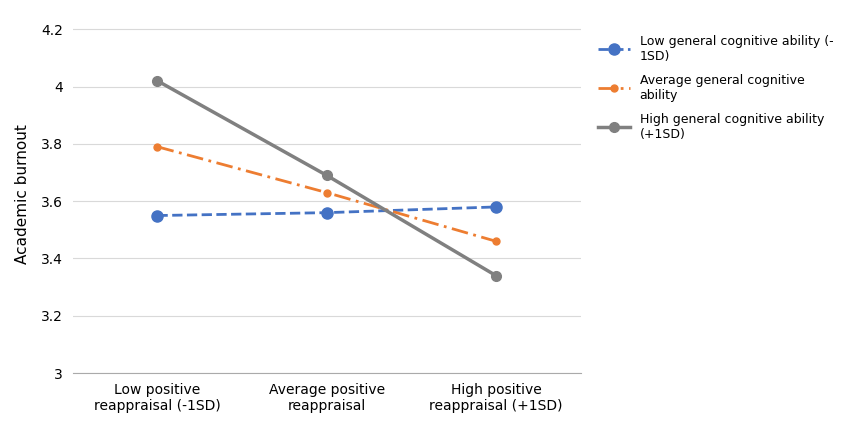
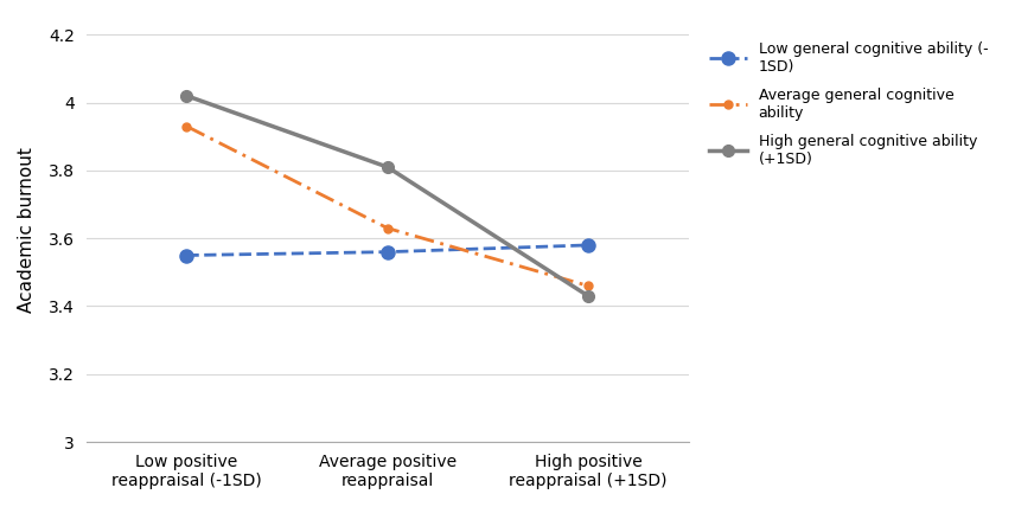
Average general cognitive ability/Low positive reappraisal (-1SD): 3.79 -> 3.93
High general cognitive ability (+1SD)/Average positive reappraisal: 3.69 -> 3.81
High general cognitive ability (+1SD)/High positive reappraisal (+1SD): 3.34 -> 3.43
